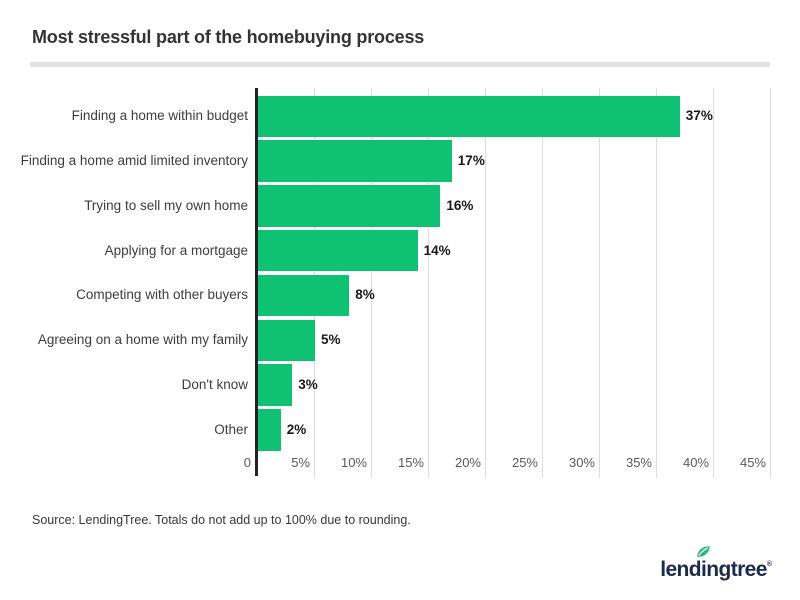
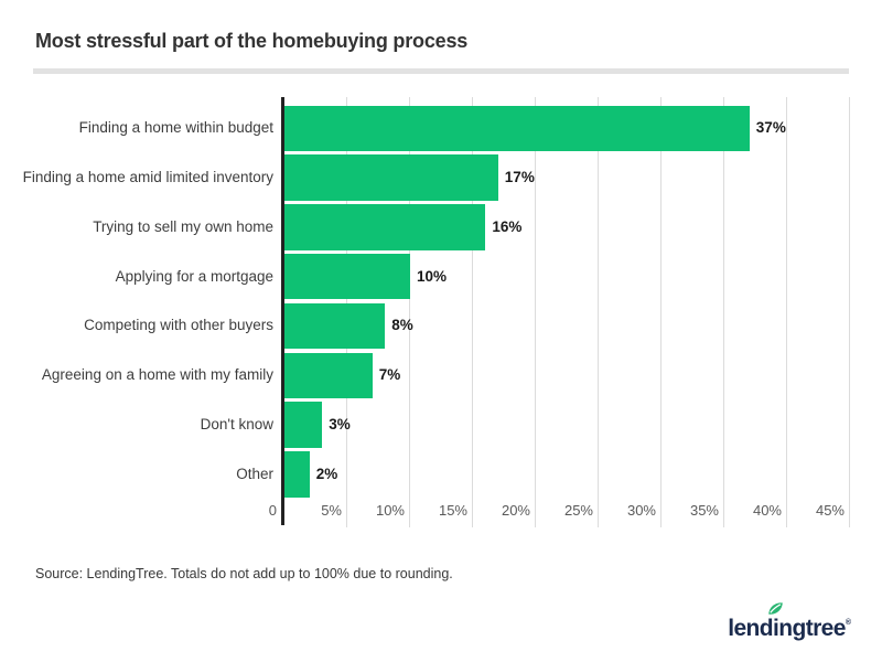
Applying for a mortgage: 14% -> 10%
Agreeing on a home with my family: 5% -> 7%
